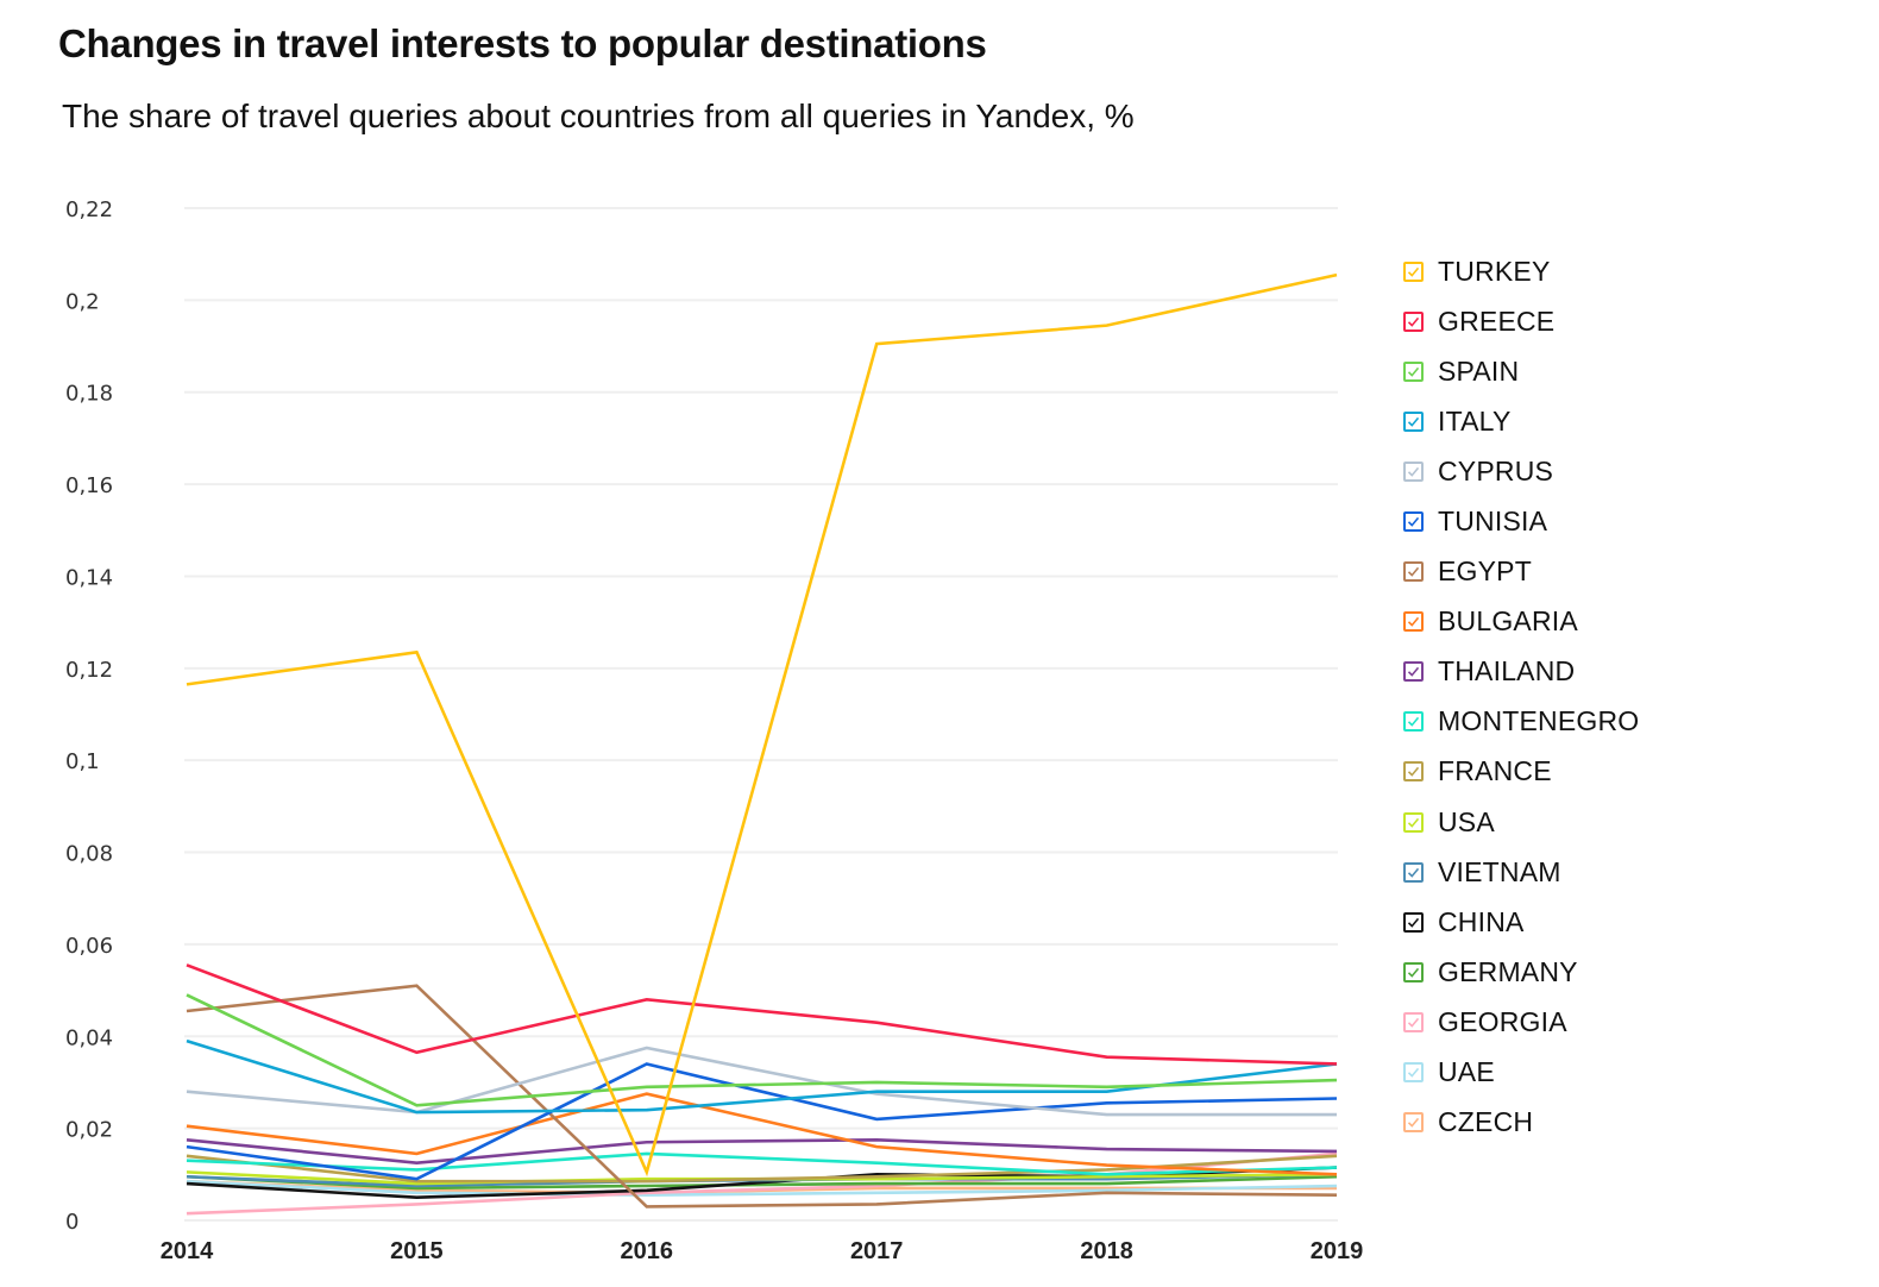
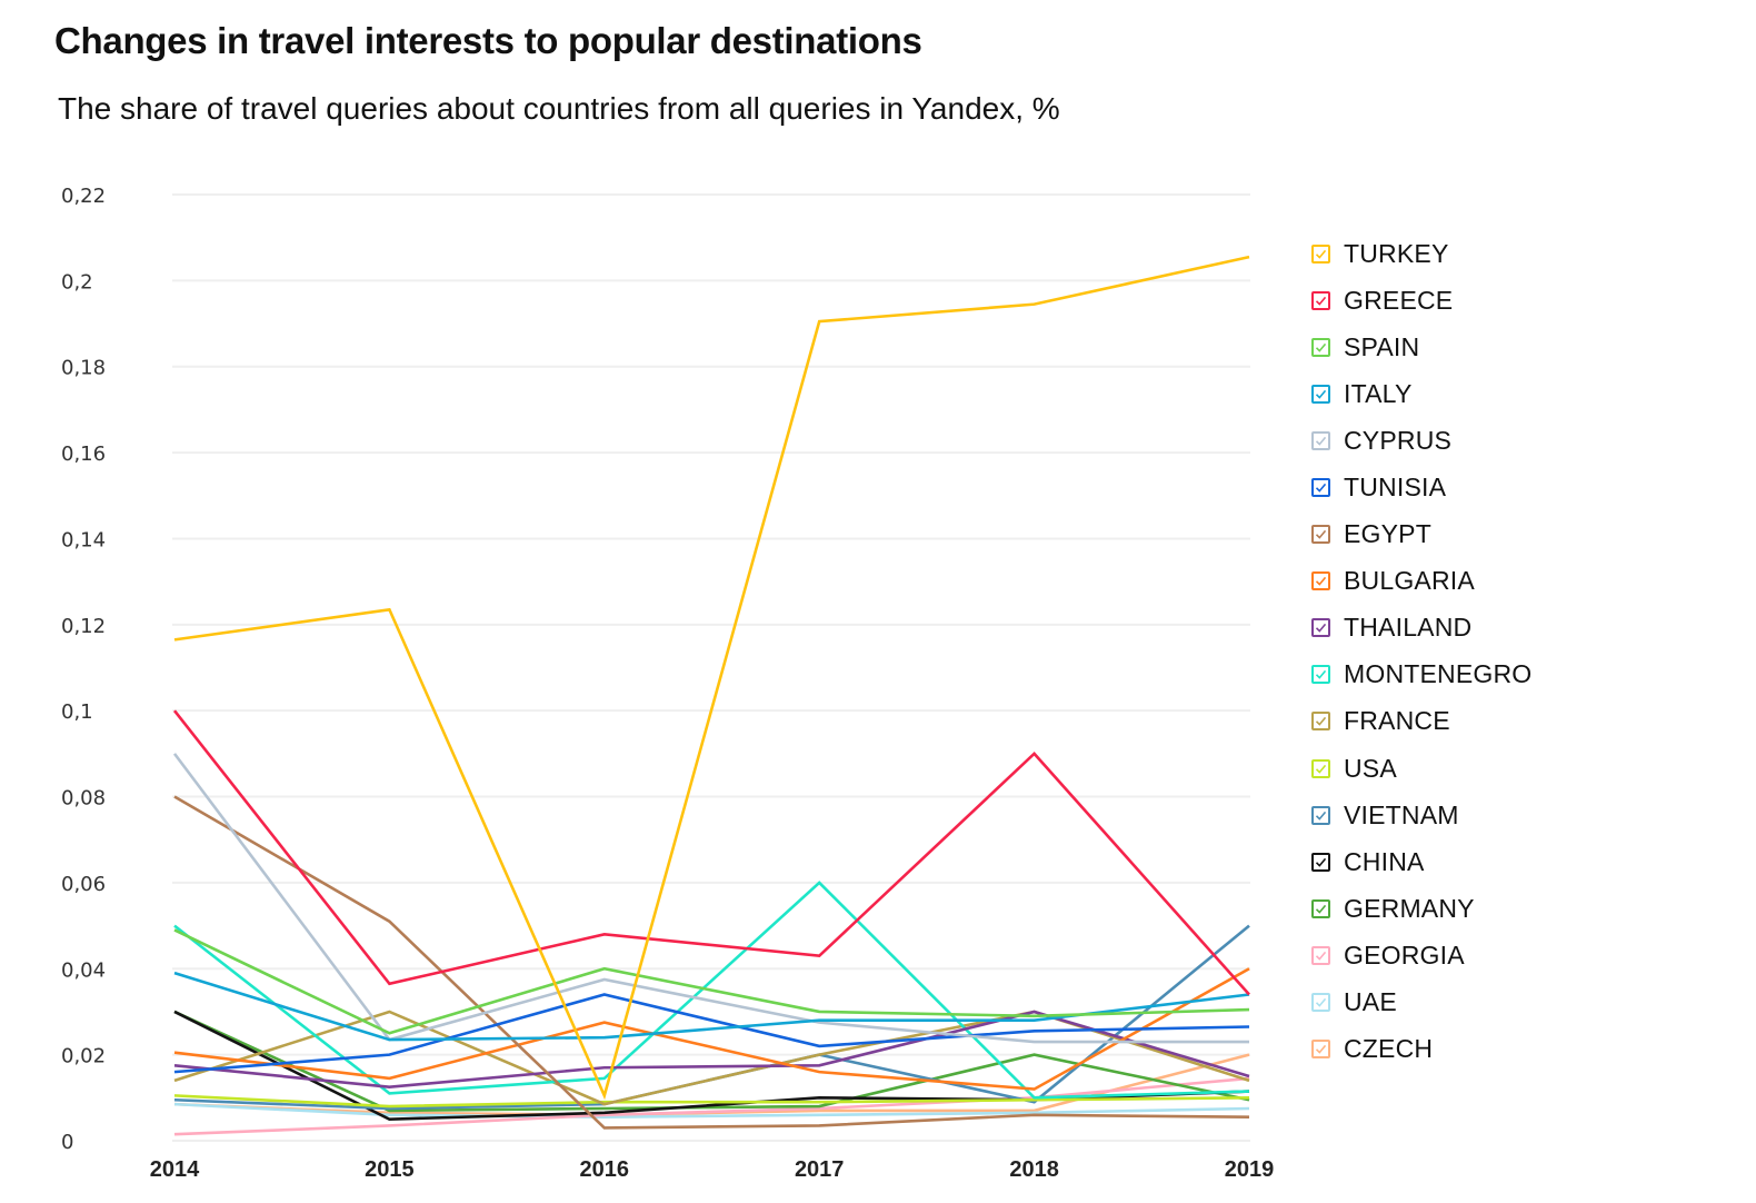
GREECE/2014: 0,06 -> 0,10
CYPRUS/2014: 0,03 -> 0,09
EGYPT/2014: 0,05 -> 0,08
MONTENEGRO/2014: 0,01 -> 0,05
CHINA/2014: 0,01 -> 0,03
GERMANY/2014: 0,01 -> 0,03
TUNISIA/2015: 0,01 -> 0,02
FRANCE/2015: 0,01 -> 0,03
SPAIN/2016: 0,03 -> 0,04
MONTENEGRO/2017: 0,01 -> 0,06
FRANCE/2017: 0,01 -> 0,02
VIETNAM/2017: 0,01 -> 0,02
GREECE/2018: 0,04 -> 0,09
THAILAND/2018: 0,02 -> 0,03
FRANCE/2018: 0,01 -> 0,03
GERMANY/2018: 0,01 -> 0,02
BULGARIA/2019: 0,01 -> 0,04
VIETNAM/2019: 0,01 -> 0,05
CZECH/2019: 0,01 -> 0,02
